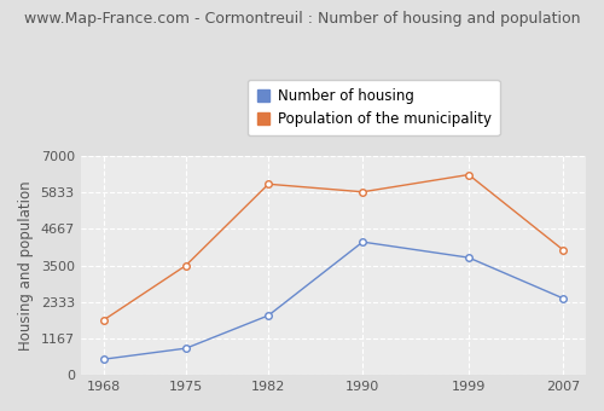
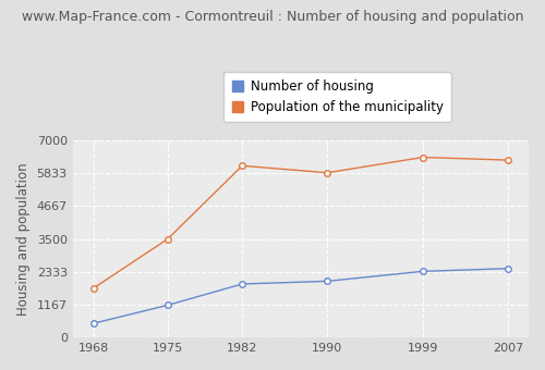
Number of housing/1975: 850 -> 1150
Number of housing/1990: 4250 -> 2000
Number of housing/1999: 3750 -> 2350
Population of the municipality/2007: 4000 -> 6300
